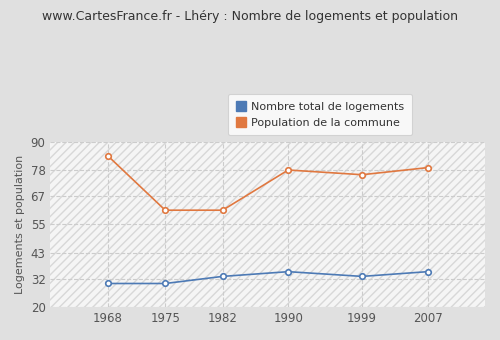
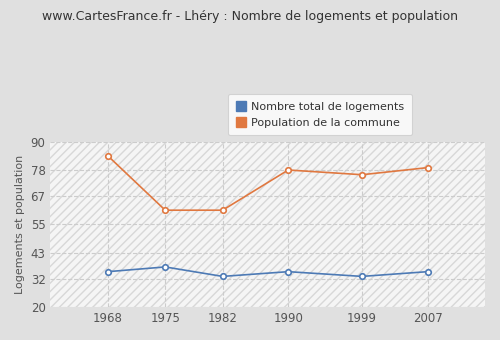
Nombre total de logements/1968: 30 -> 35
Nombre total de logements/1975: 30 -> 37
